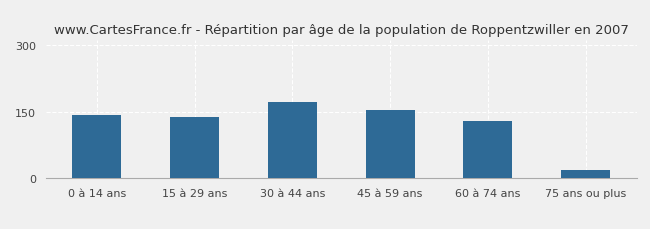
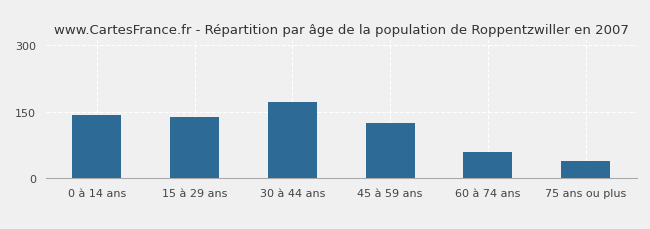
45 à 59 ans: 153 -> 125
60 à 74 ans: 130 -> 60
75 ans ou plus: 18 -> 40
